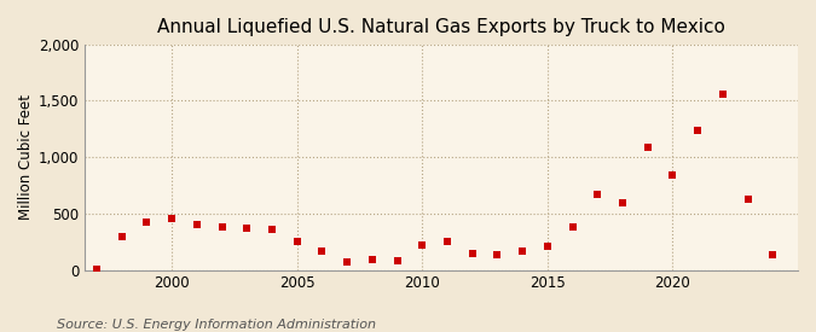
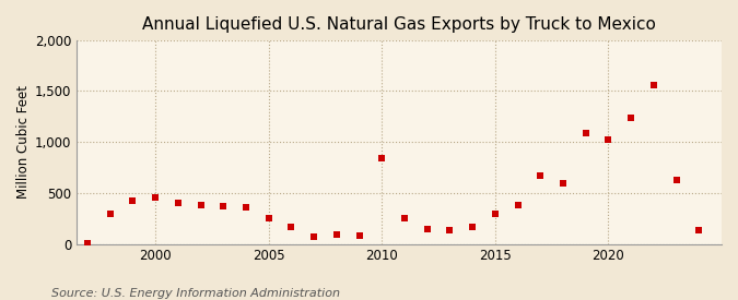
2010: 220 -> 840
2015: 200 -> 300
2020: 840 -> 1,020
